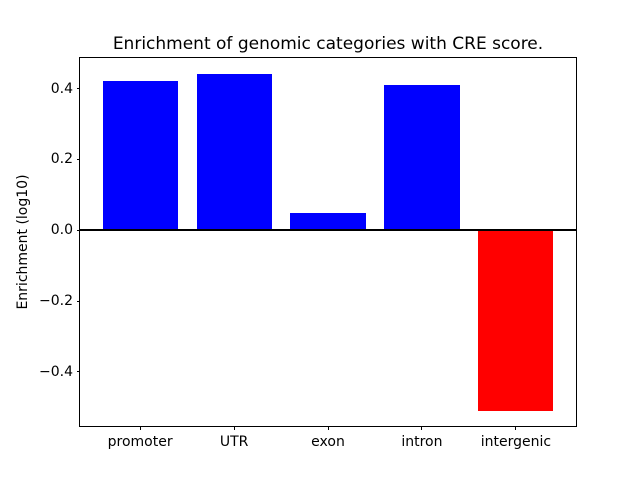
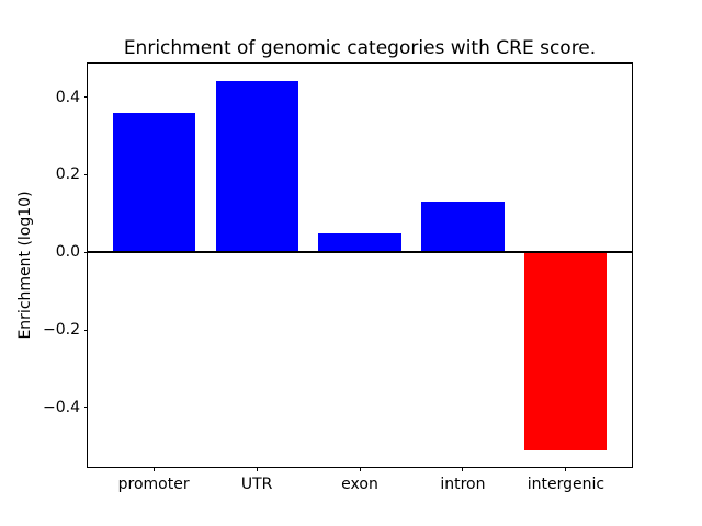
promoter: 0.42 -> 0.36
intron: 0.41 -> 0.13
